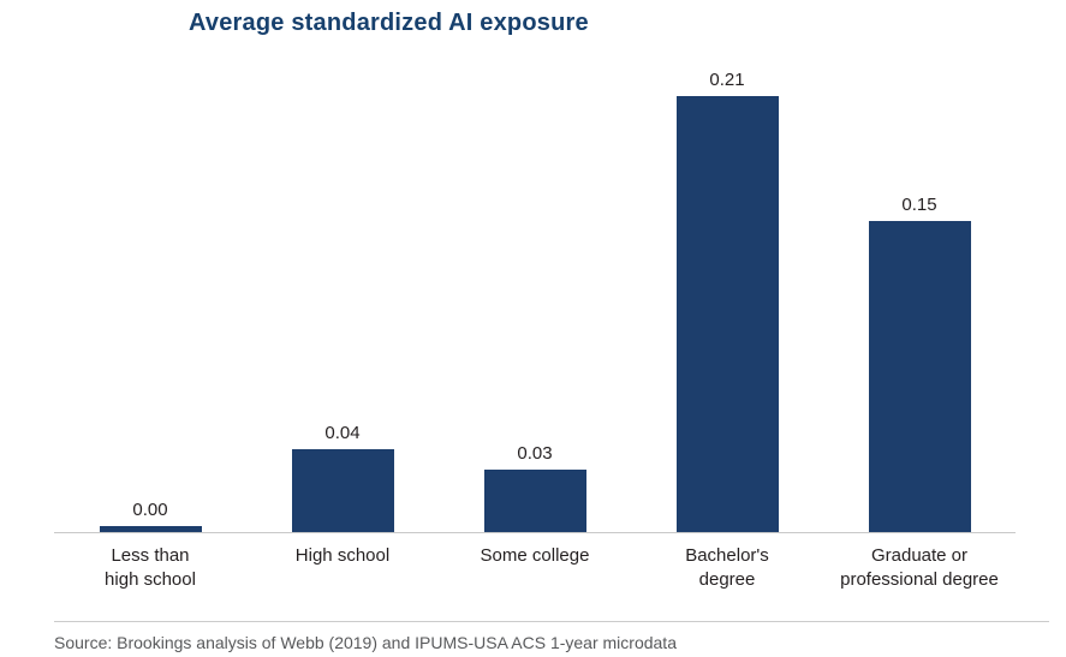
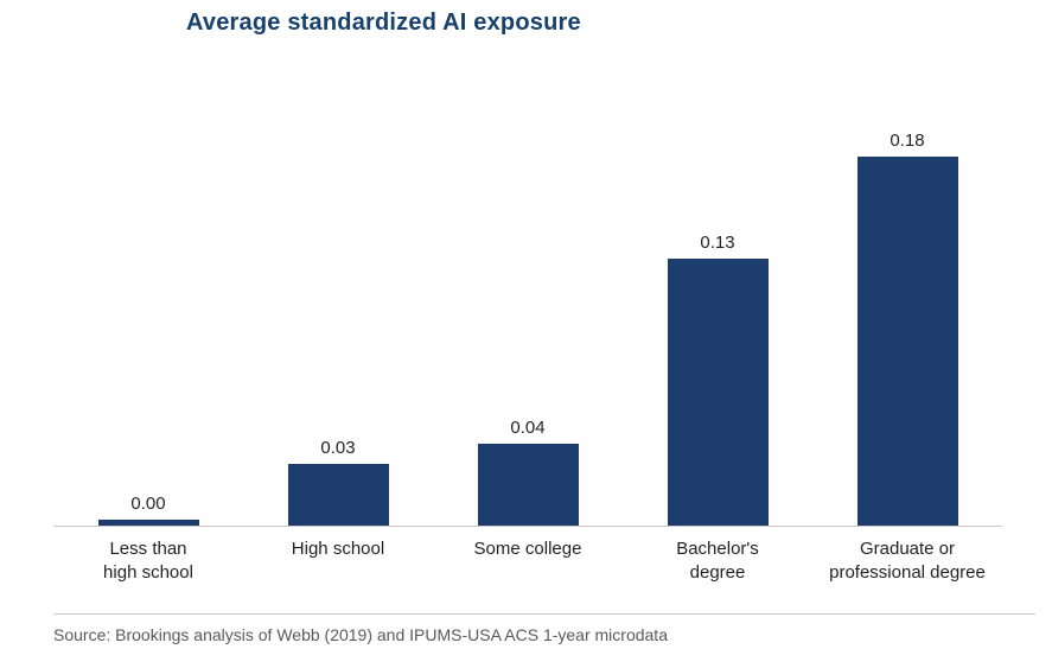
High school: 0.04 -> 0.03
Some college: 0.03 -> 0.04
Bachelor's degree: 0.21 -> 0.13
Graduate or professional degree: 0.15 -> 0.18
